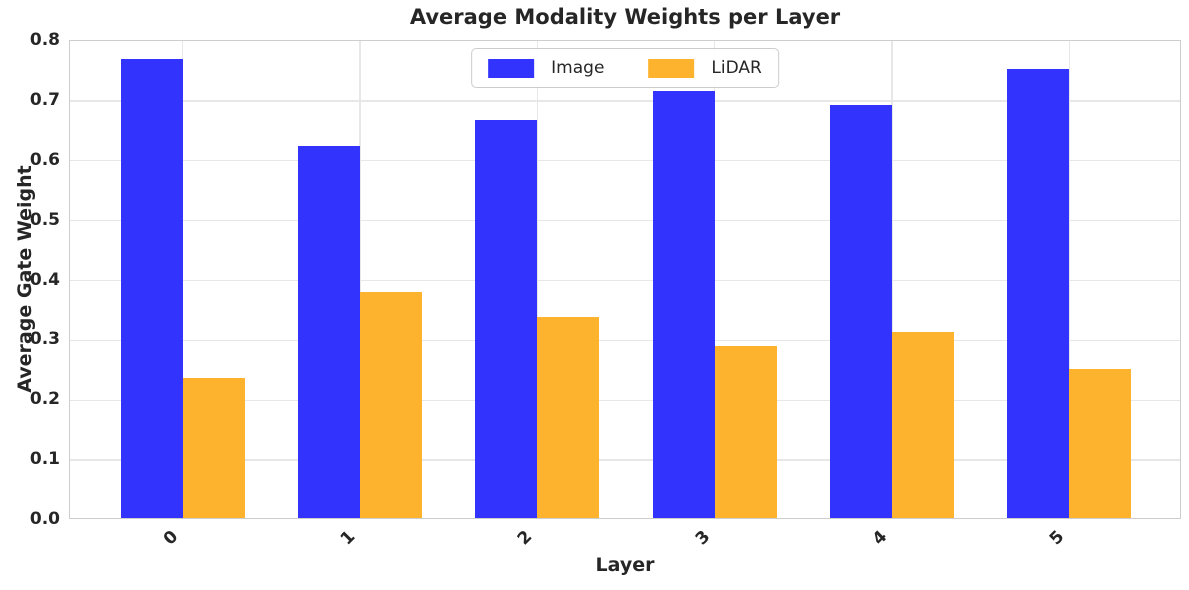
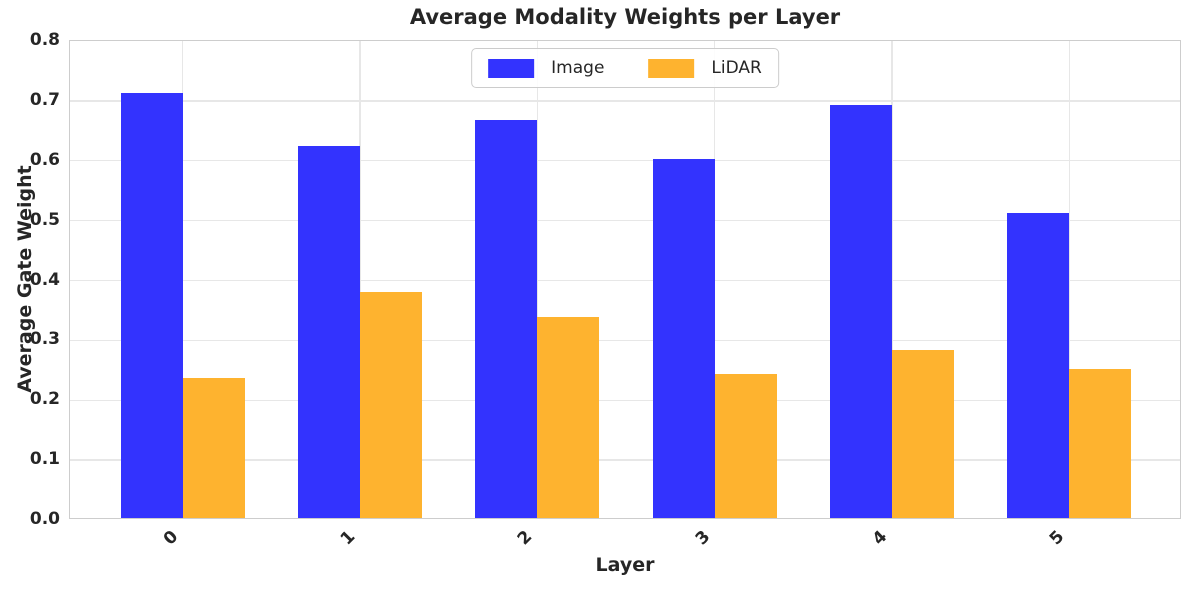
Image/0: 0.77 -> 0.71
Image/3: 0.71 -> 0.60
LiDAR/3: 0.29 -> 0.24
LiDAR/4: 0.31 -> 0.28
Image/5: 0.75 -> 0.51
